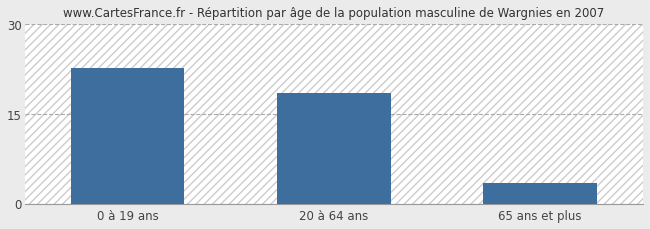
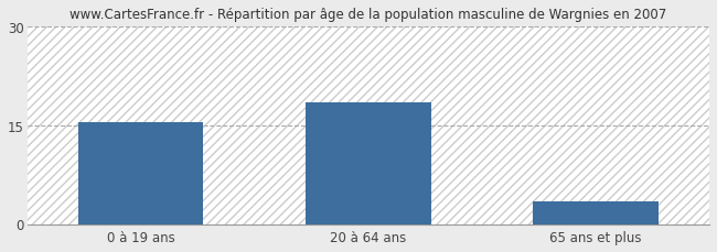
0 à 19 ans: 22.6 -> 15.5
